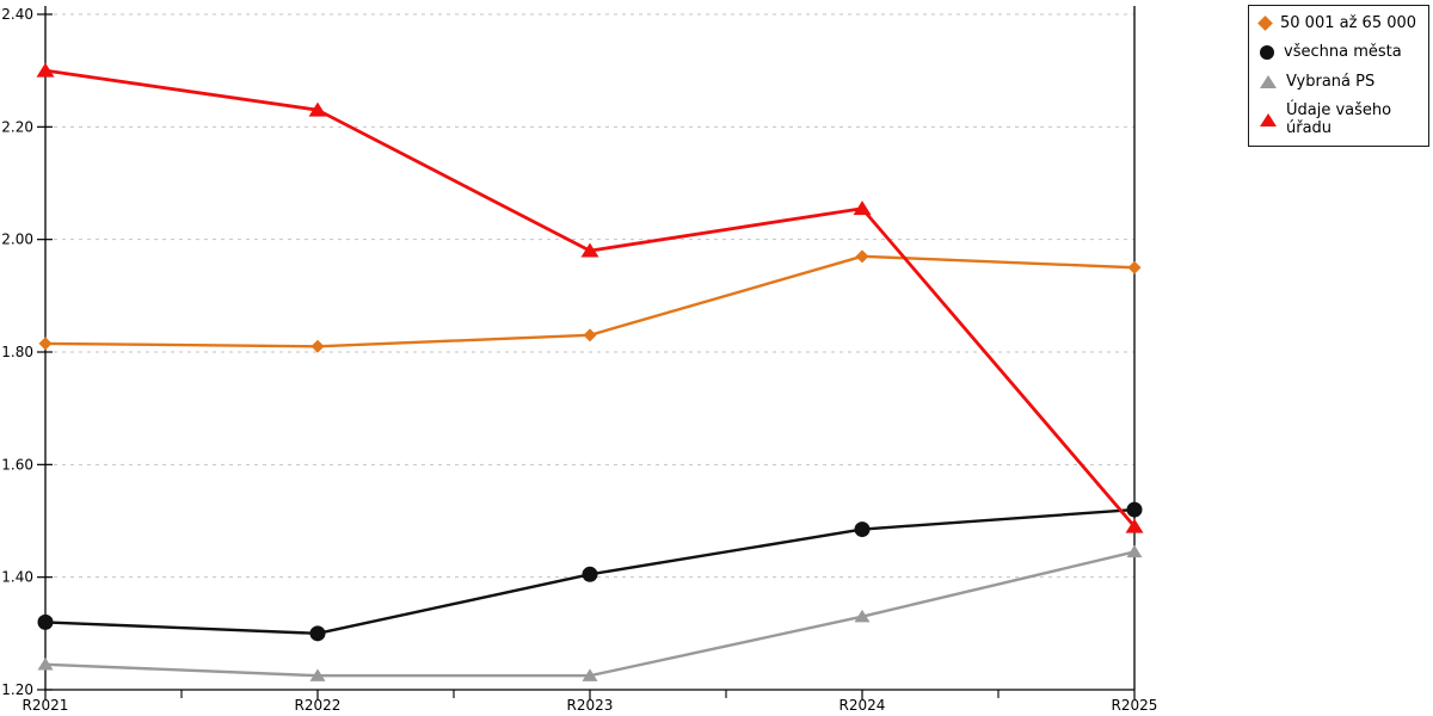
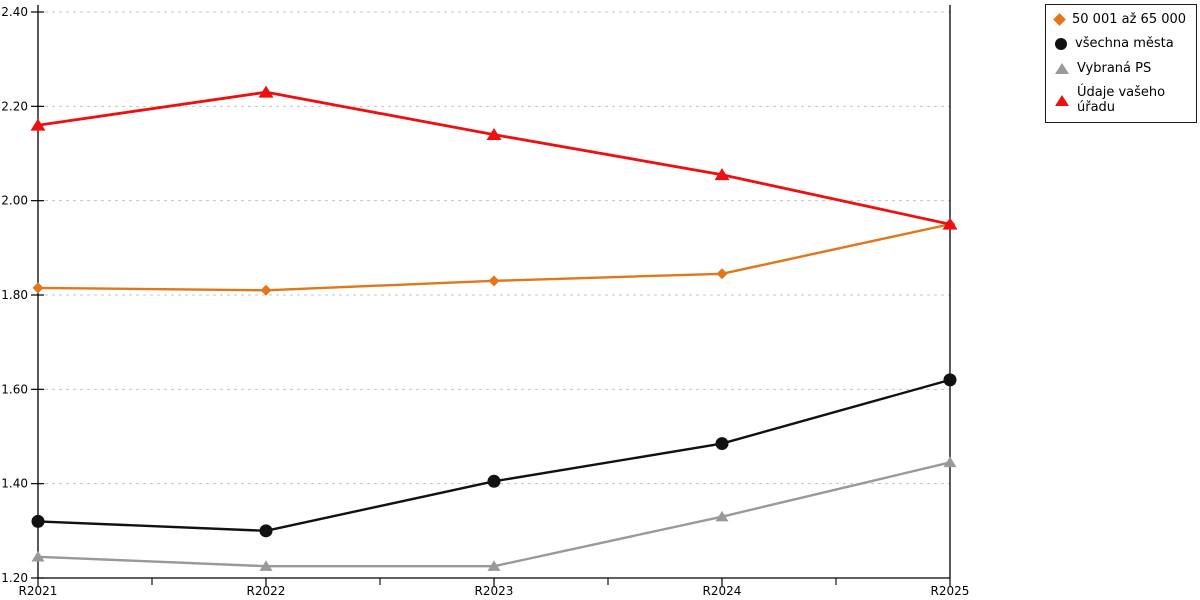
Údaje vašeho úřadu/R2021: 2.30 -> 2.16
Údaje vašeho úřadu/R2023: 1.98 -> 2.14
50 001 až 65 000/R2024: 1.97 -> 1.84
všechna města/R2025: 1.52 -> 1.62
Údaje vašeho úřadu/R2025: 1.49 -> 1.95
